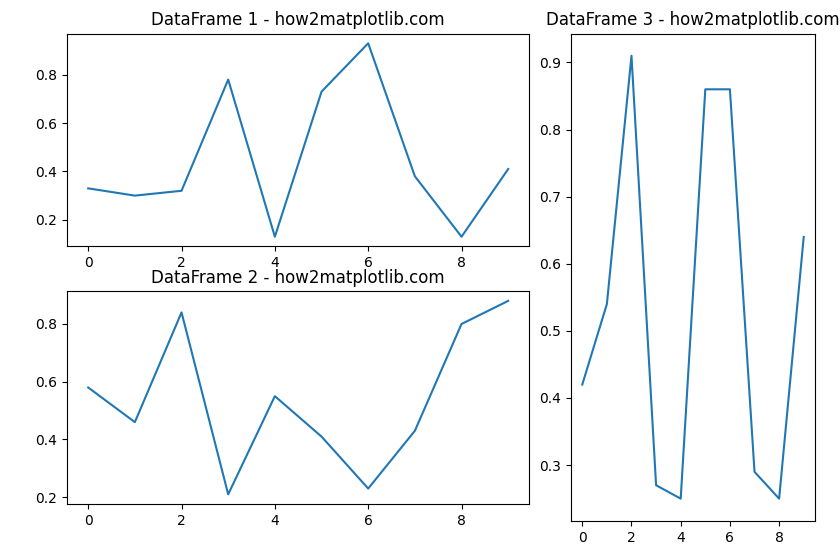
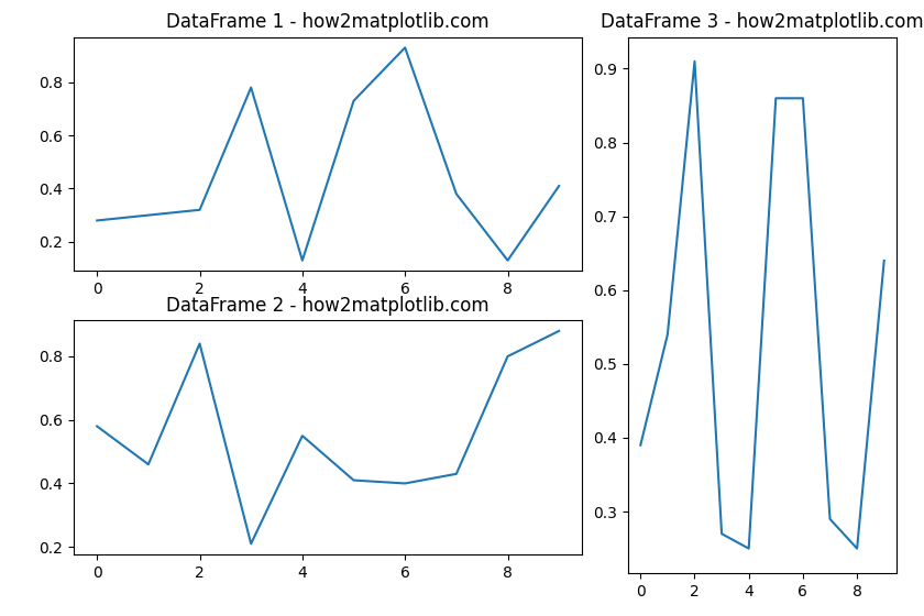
DataFrame 1 - how2matplotlib.com/0: 0.33 -> 0.28
DataFrame 3 - how2matplotlib.com/0: 0.42 -> 0.39
DataFrame 2 - how2matplotlib.com/6: 0.23 -> 0.40
